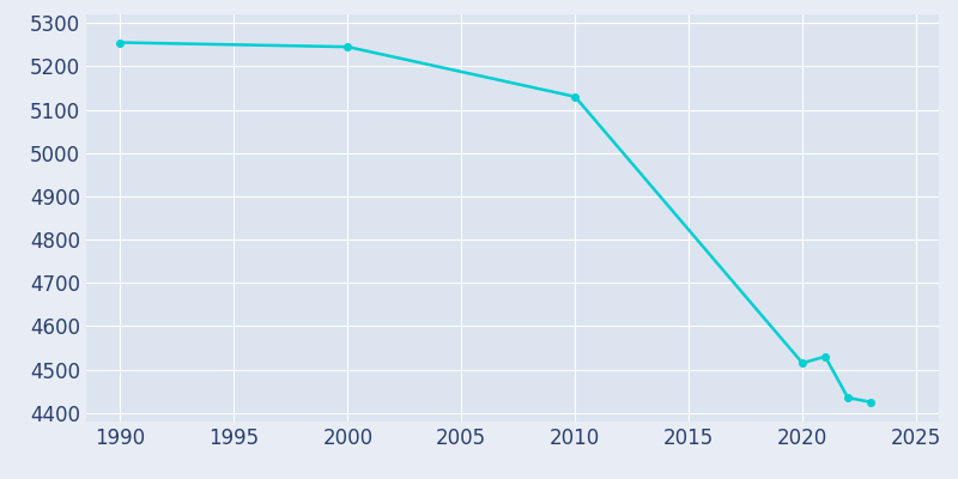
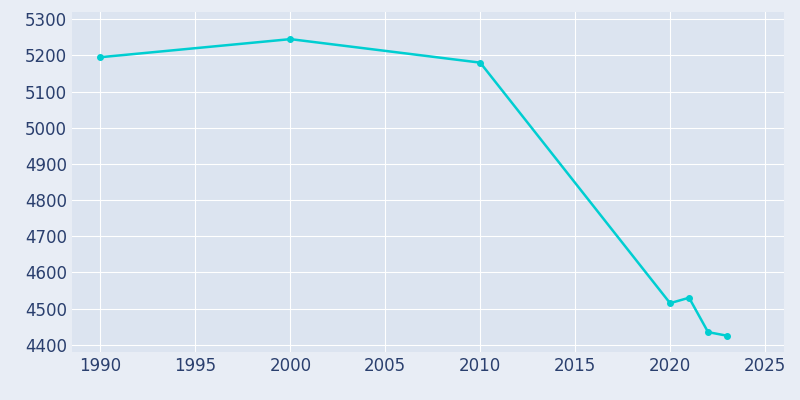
1990: 5255 -> 5195
2010: 5130 -> 5180
